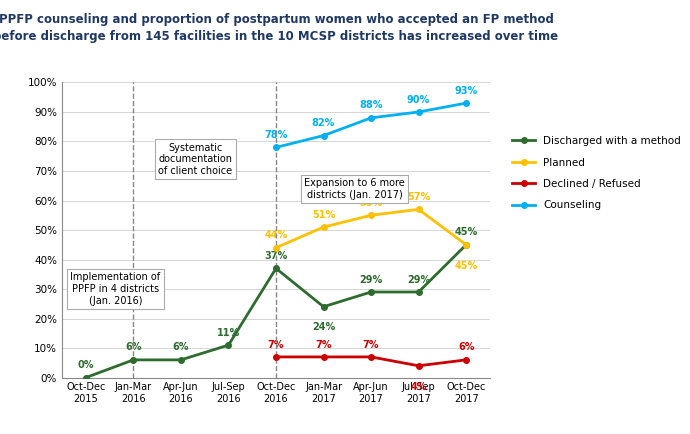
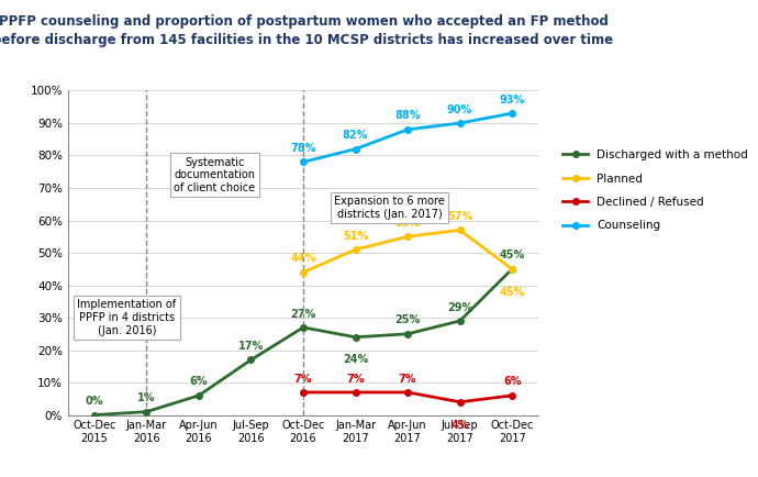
Discharged with a method/Jan-Mar 2016: 6% -> 1%
Discharged with a method/Jul-Sep 2016: 11% -> 17%
Discharged with a method/Oct-Dec 2016: 37% -> 27%
Discharged with a method/Apr-Jun 2017: 29% -> 25%
